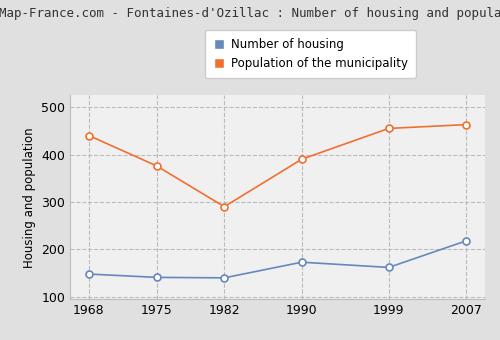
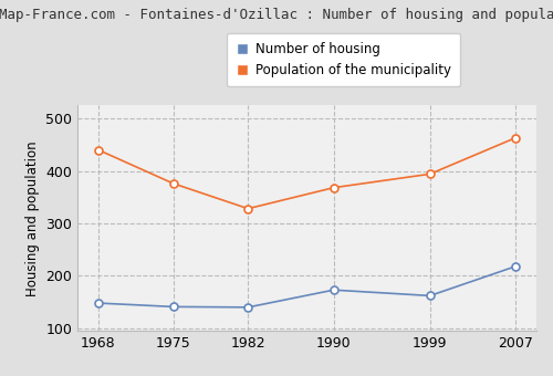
Population of the municipality/1982: 290 -> 328
Population of the municipality/1990: 390 -> 368
Population of the municipality/1999: 455 -> 394
